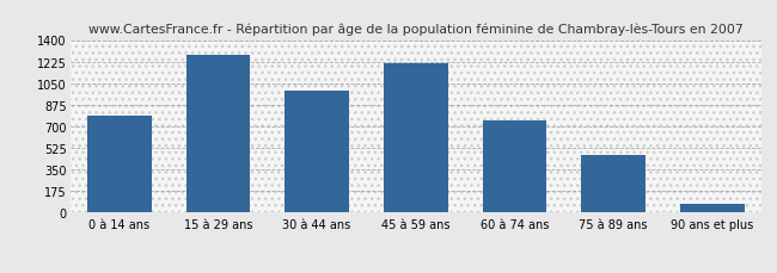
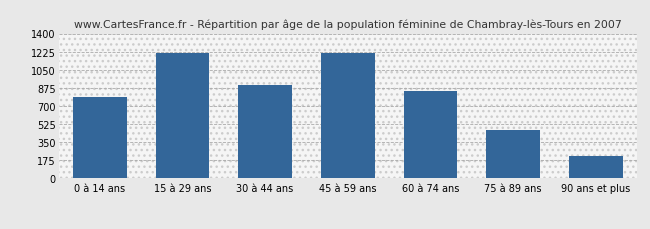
15 à 29 ans: 1280 -> 1210
30 à 44 ans: 990 -> 900
60 à 74 ans: 750 -> 840
90 ans et plus: 80 -> 220
